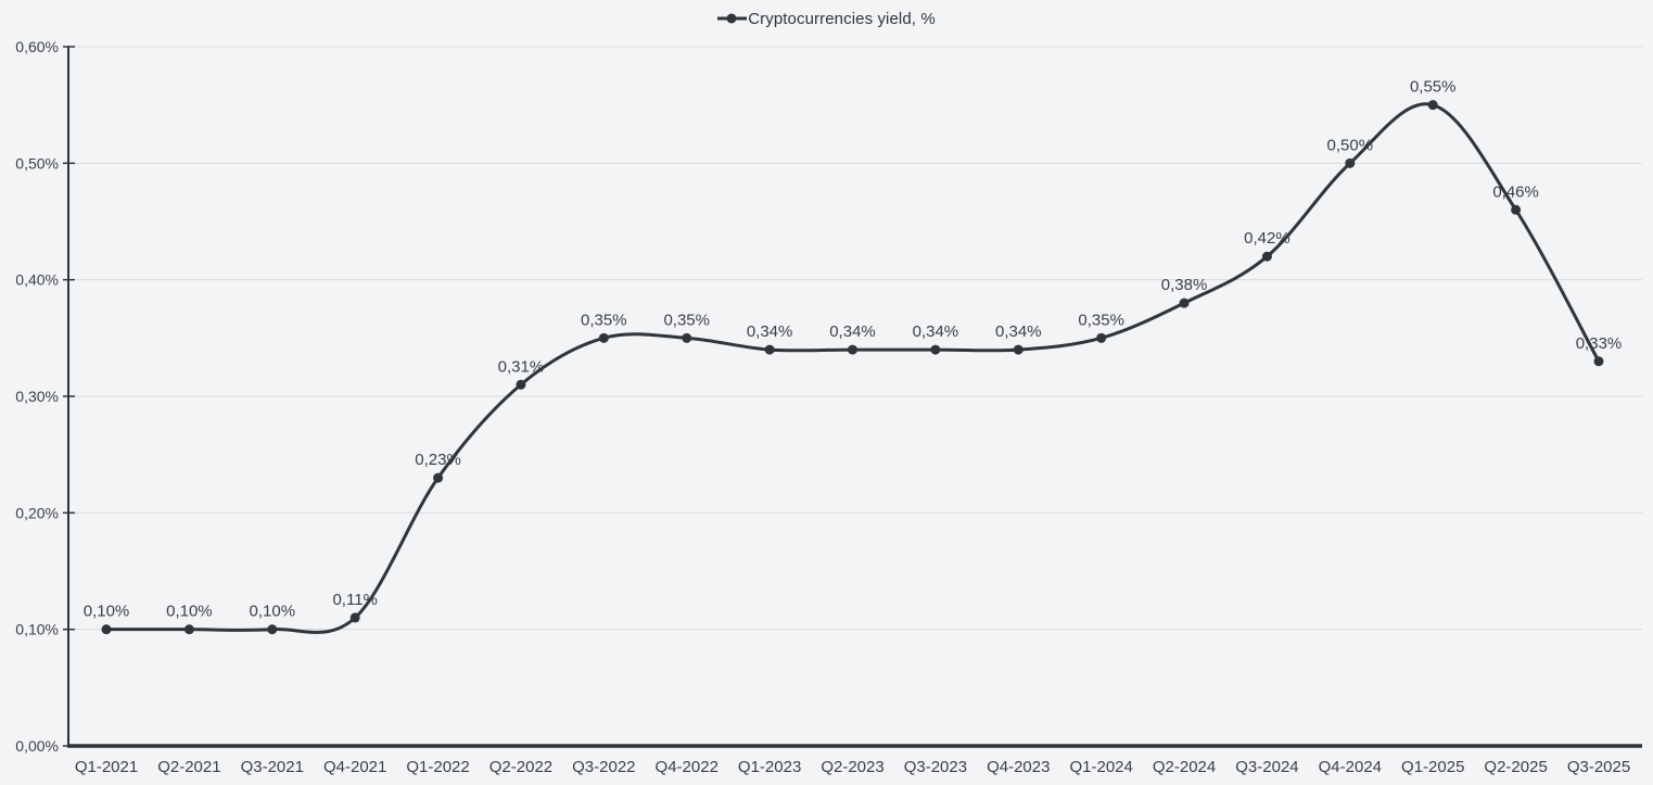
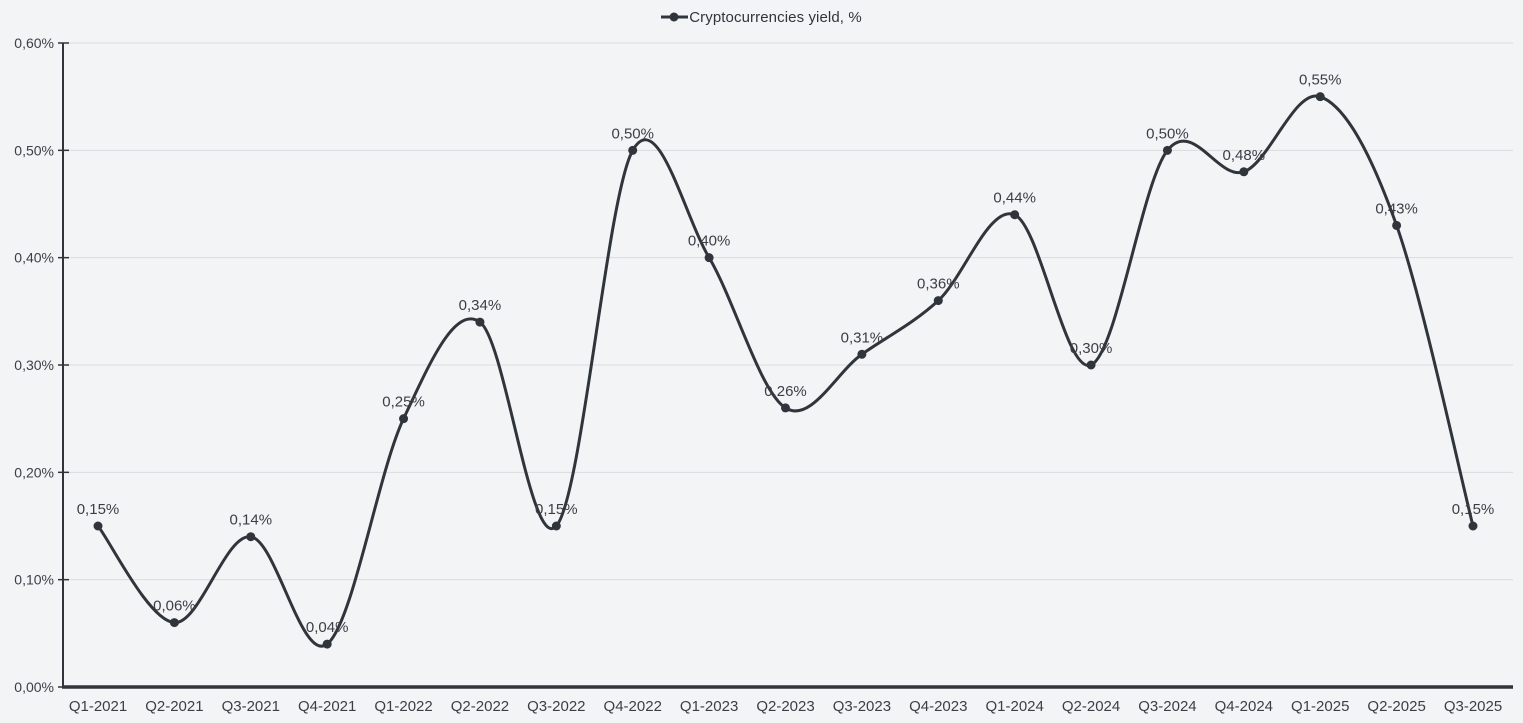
Q1-2021: 0,10% -> 0,15%
Q2-2021: 0,10% -> 0,06%
Q3-2021: 0,10% -> 0,14%
Q4-2021: 0,11% -> 0,04%
Q1-2022: 0,23% -> 0,25%
Q2-2022: 0,31% -> 0,34%
Q3-2022: 0,35% -> 0,15%
Q4-2022: 0,35% -> 0,50%
Q1-2023: 0,34% -> 0,40%
Q2-2023: 0,34% -> 0,26%
Q3-2023: 0,34% -> 0,31%
Q4-2023: 0,34% -> 0,36%
Q1-2024: 0,35% -> 0,44%
Q2-2024: 0,38% -> 0,30%
Q3-2024: 0,42% -> 0,50%
Q4-2024: 0,50% -> 0,48%
Q2-2025: 0,46% -> 0,43%
Q3-2025: 0,33% -> 0,15%
